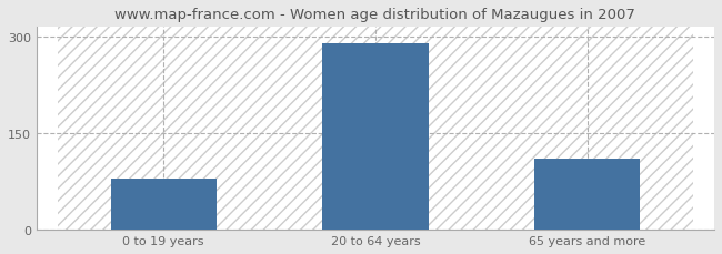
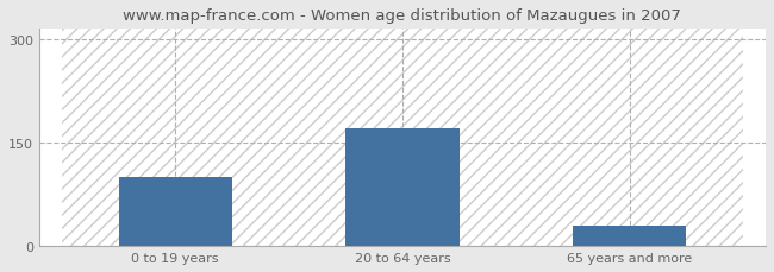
0 to 19 years: 80 -> 100
20 to 64 years: 290 -> 170
65 years and more: 110 -> 30
